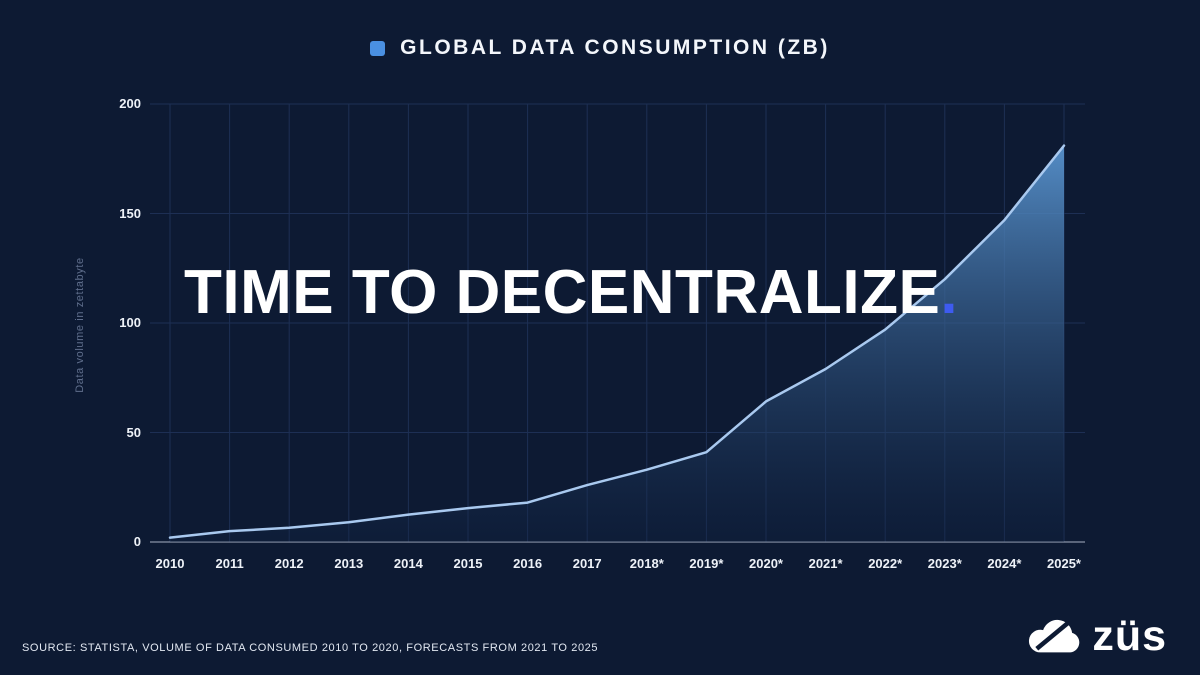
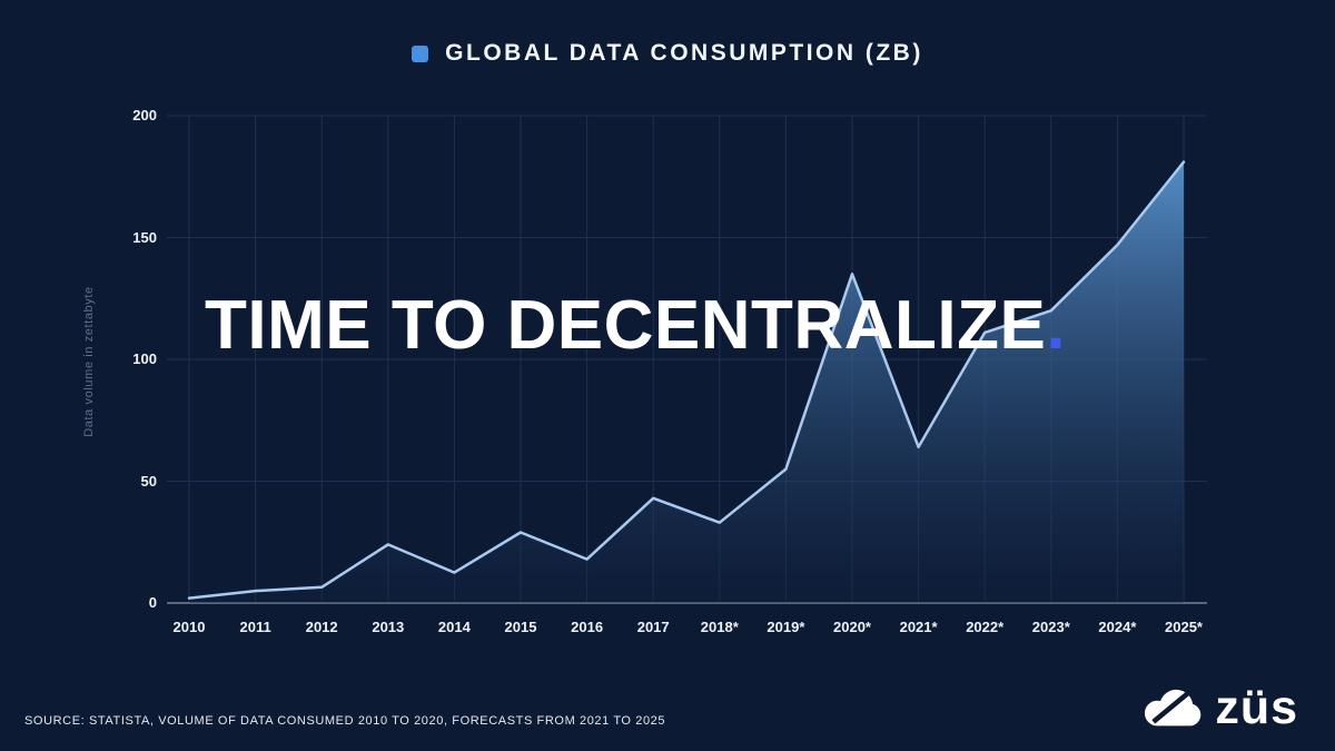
2013: 9 -> 24
2015: 16 -> 29
2017: 26 -> 43
2019*: 41 -> 55
2020*: 64 -> 135
2021*: 79 -> 64
2022*: 97 -> 111
